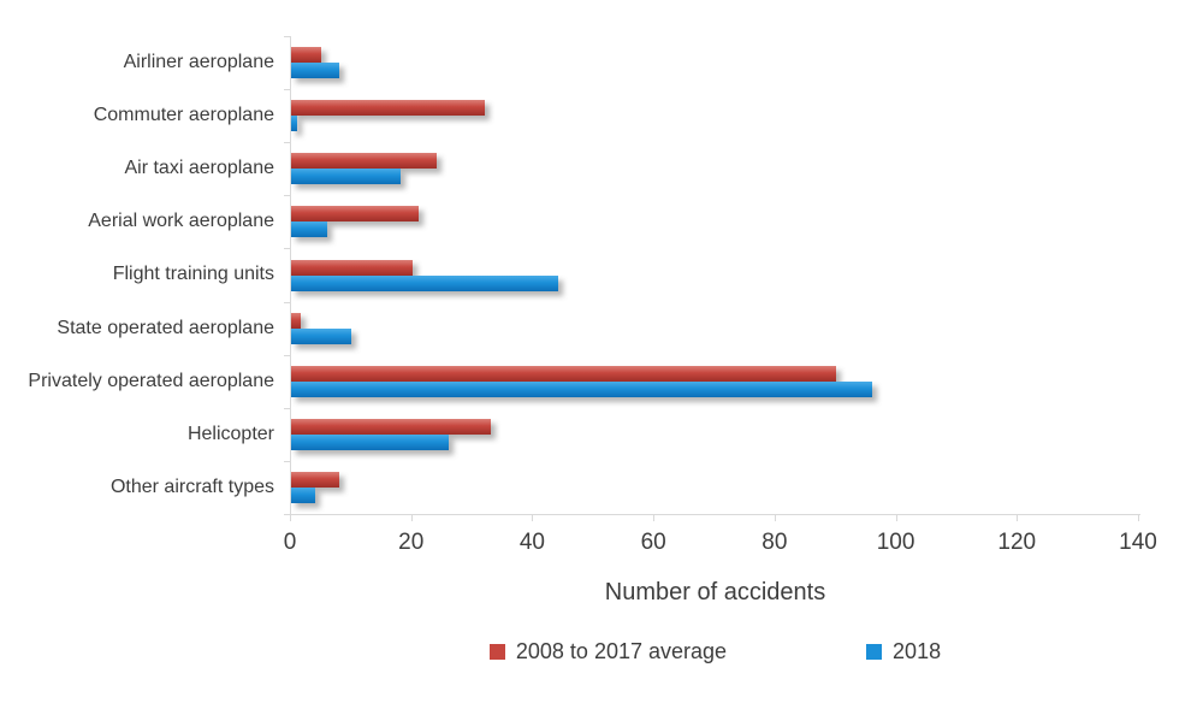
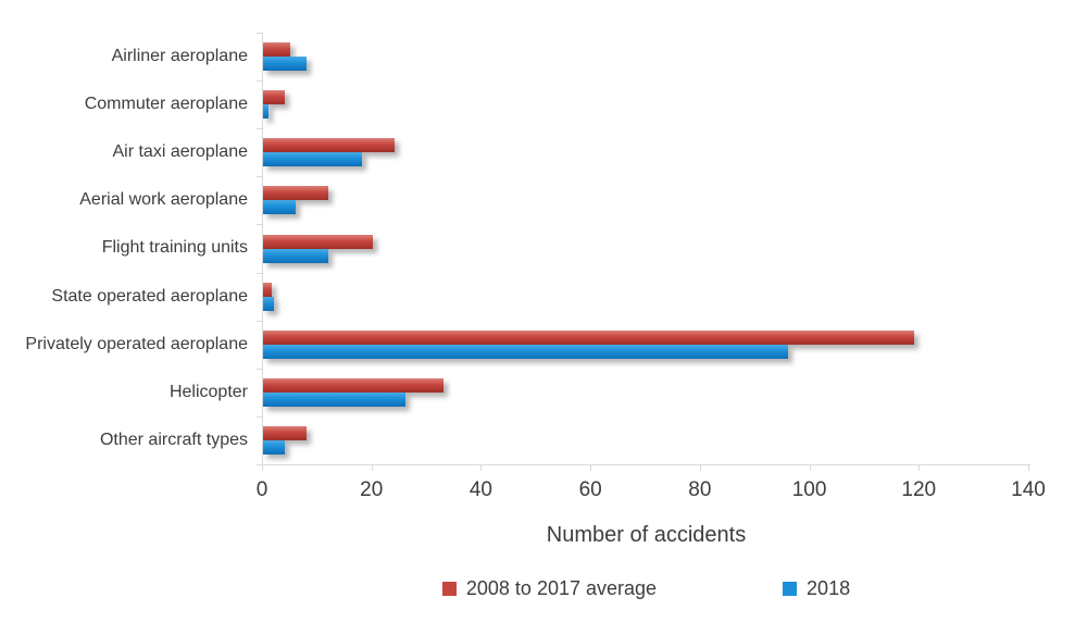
2008 to 2017 average/Commuter aeroplane: 32 -> 4
2008 to 2017 average/Aerial work aeroplane: 21 -> 12
2018/Flight training units: 44 -> 12
2018/State operated aeroplane: 10 -> 2
2008 to 2017 average/Privately operated aeroplane: 90 -> 119
